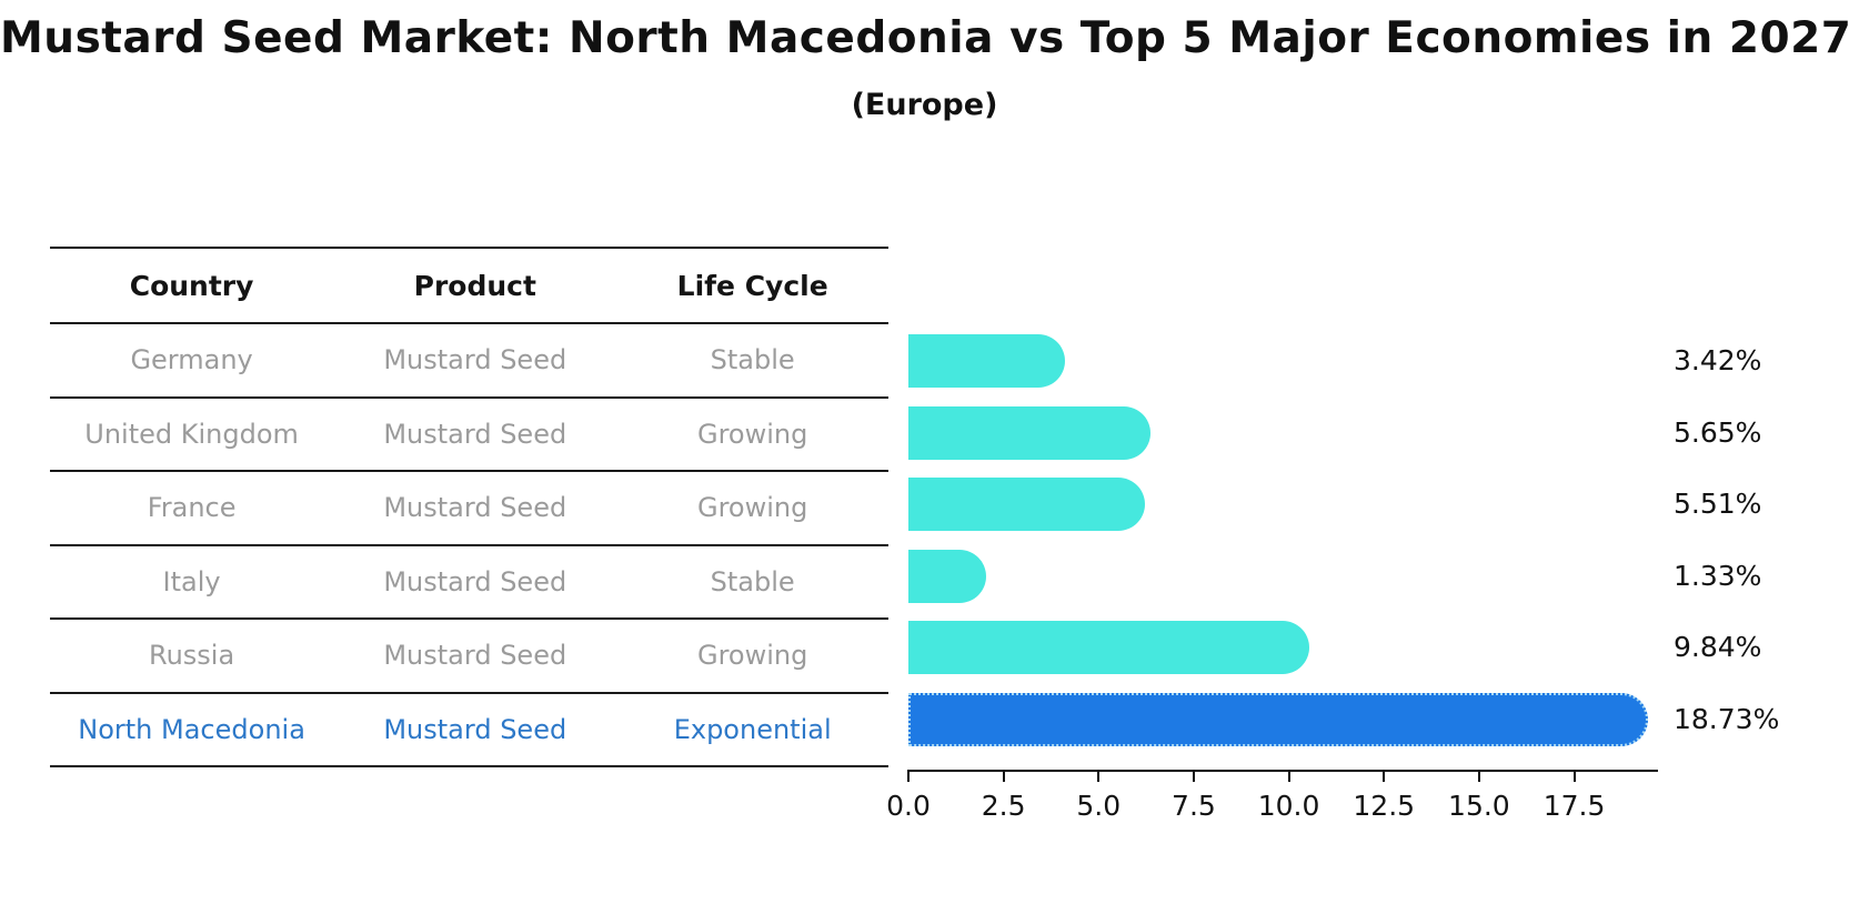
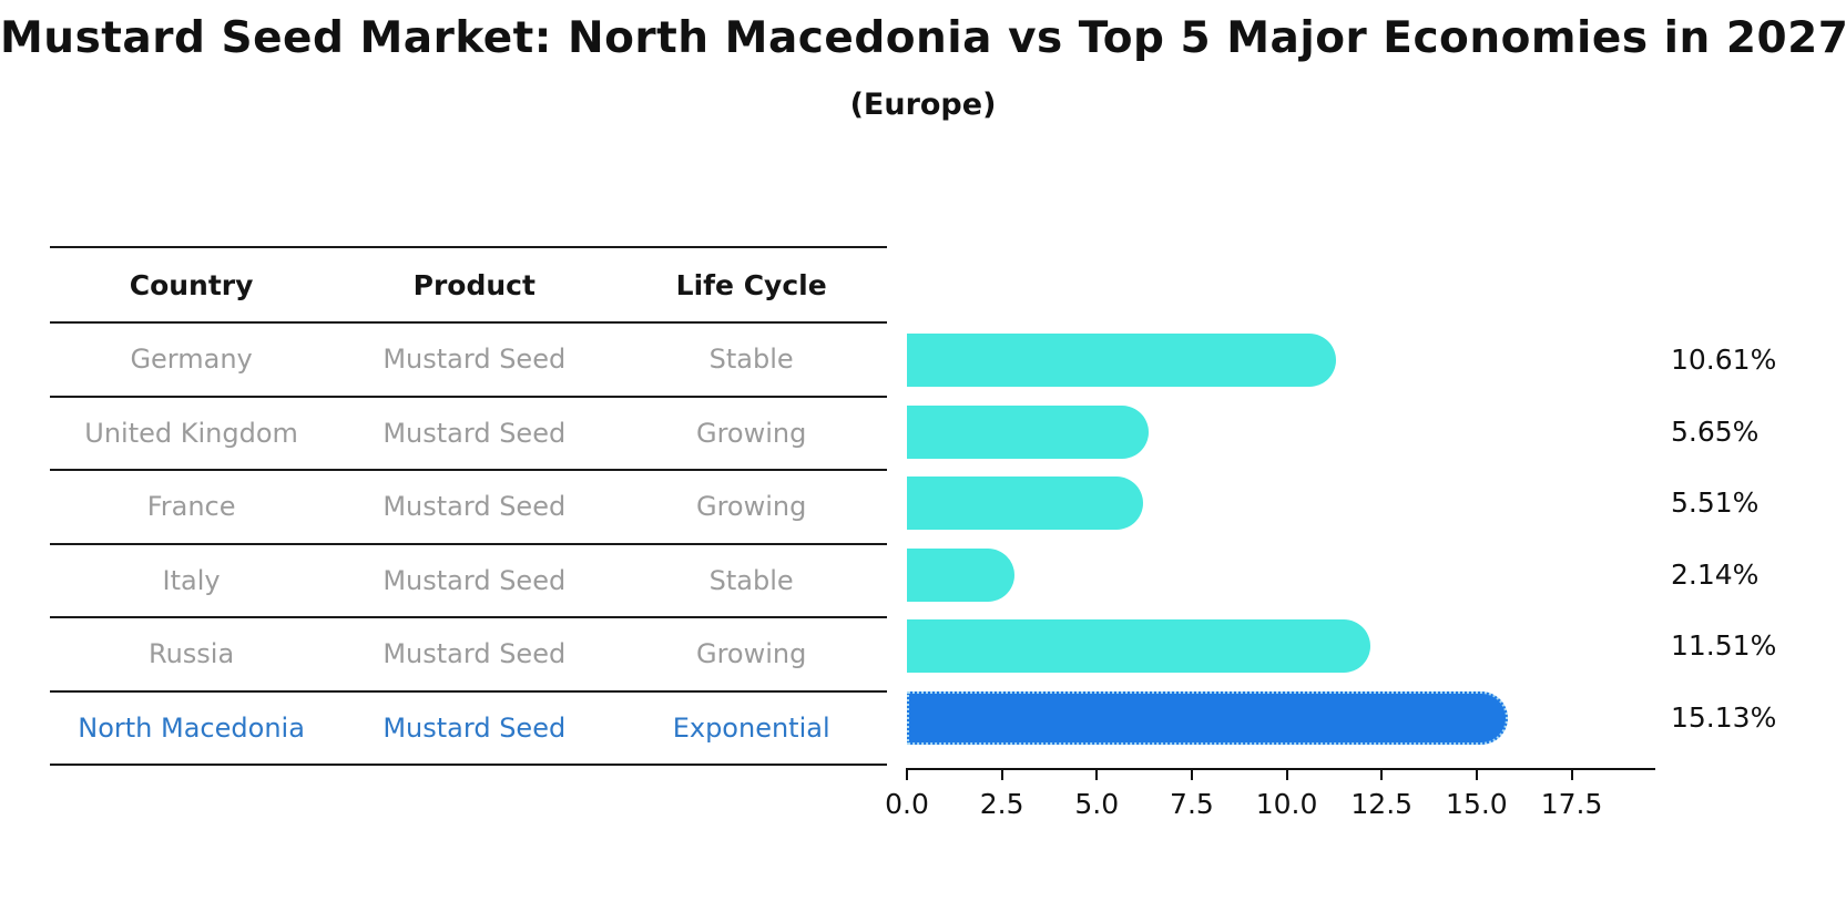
Germany: 3.42% -> 10.61%
Italy: 1.33% -> 2.14%
Russia: 9.84% -> 11.51%
North Macedonia: 18.73% -> 15.13%
